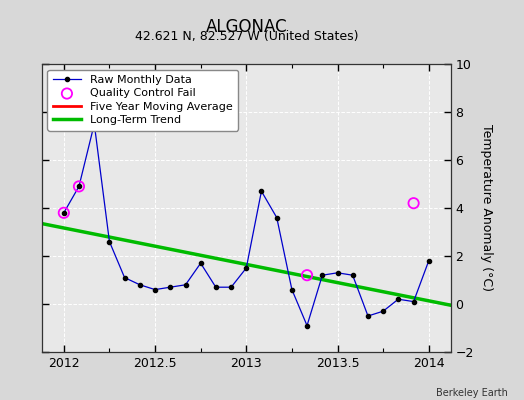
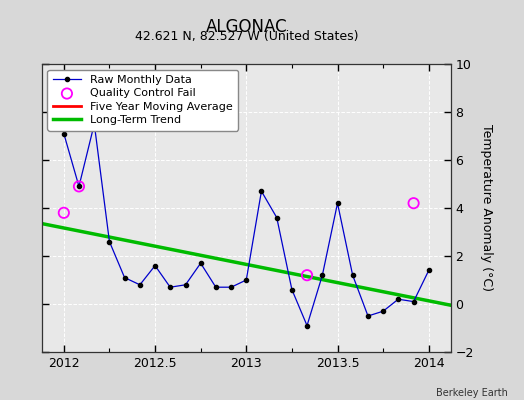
Raw Monthly Data/2012: 3.8 -> 7.1
Raw Monthly Data/2012.5: 0.6 -> 1.6
Raw Monthly Data/2013: 1.5 -> 1.0
Raw Monthly Data/2013.5: 1.3 -> 4.2
Raw Monthly Data/2014: 1.8 -> 1.4
